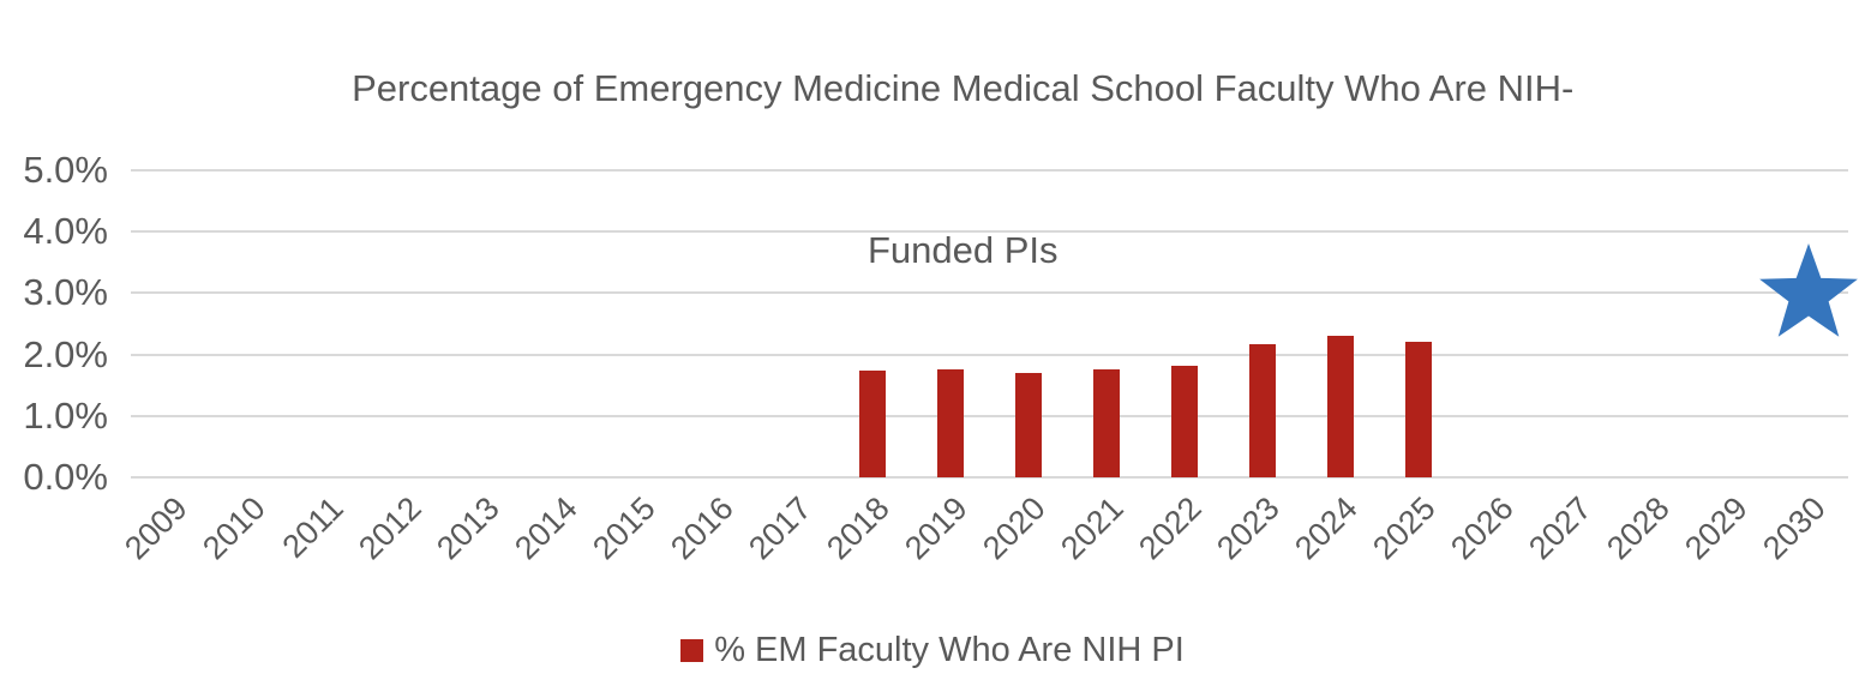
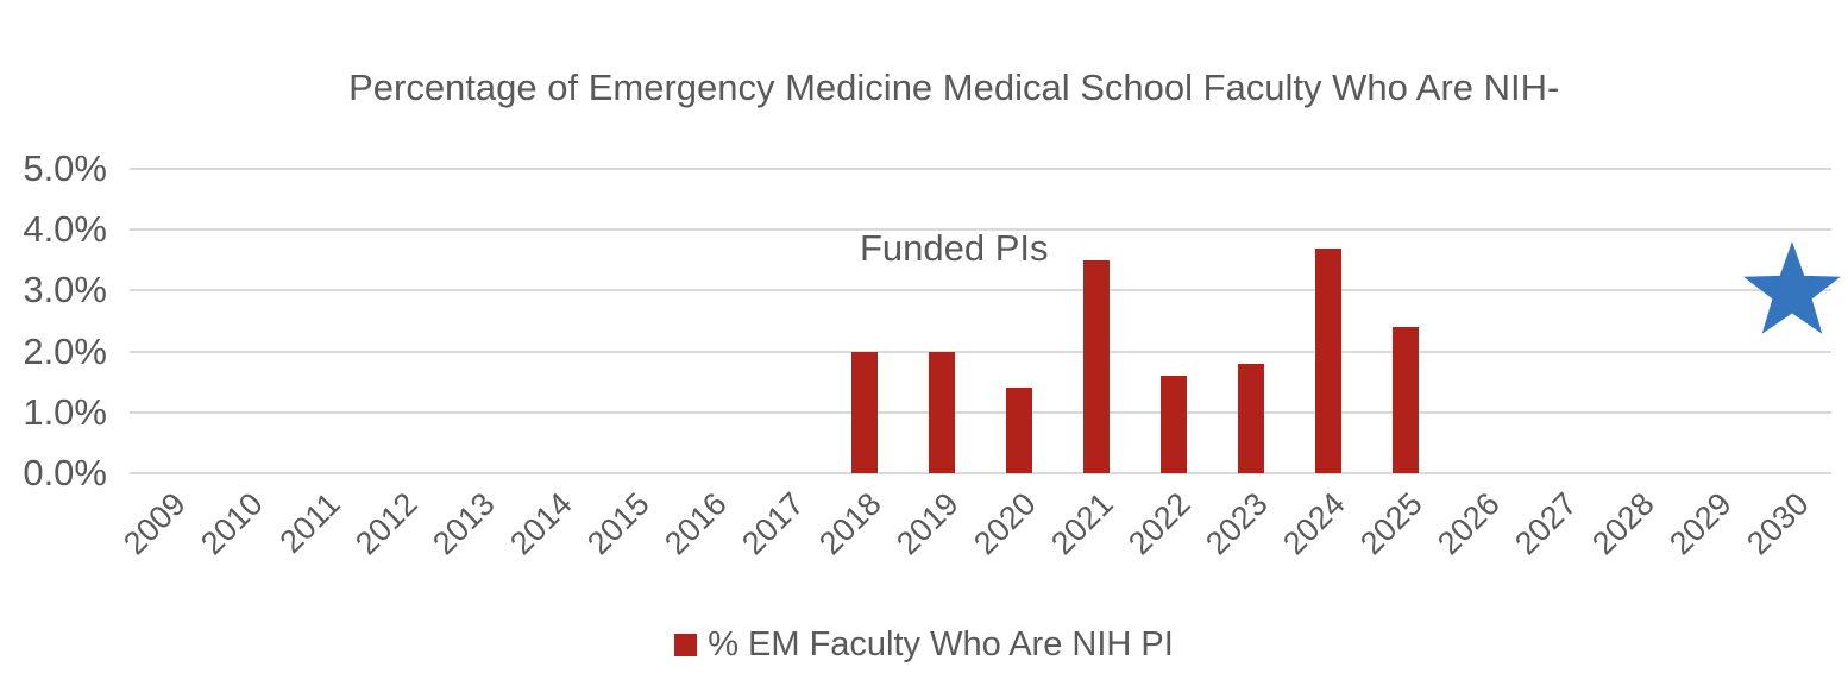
2018: 1.7% -> 2.0%
2019: 1.8% -> 2.0%
2020: 1.7% -> 1.4%
2021: 1.8% -> 3.5%
2022: 1.8% -> 1.6%
2023: 2.2% -> 1.8%
2024: 2.3% -> 3.7%
2025: 2.2% -> 2.4%
